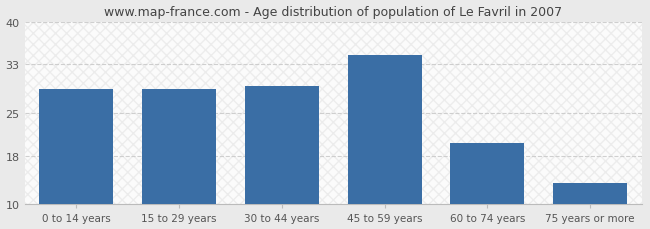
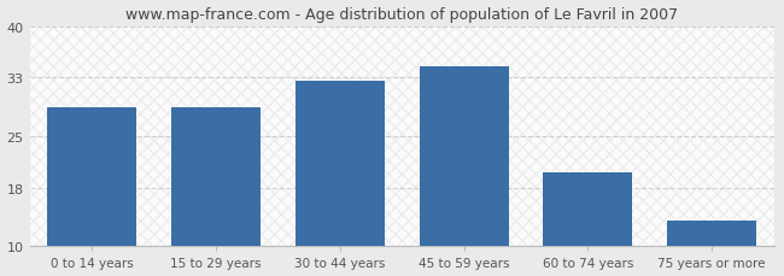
30 to 44 years: 29.4 -> 32.5
